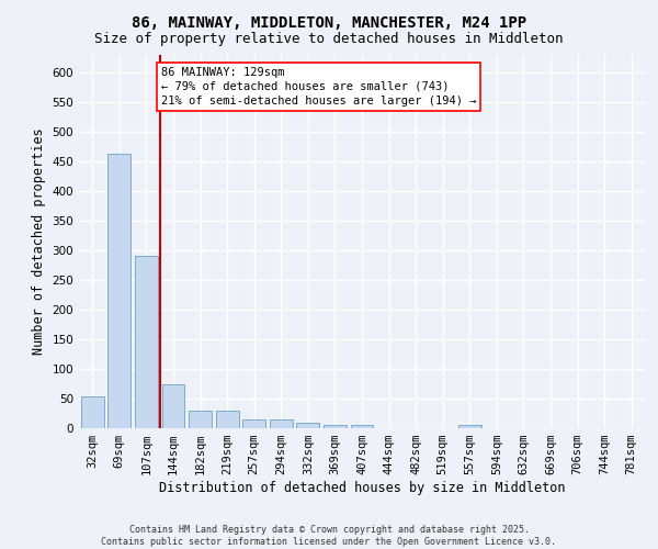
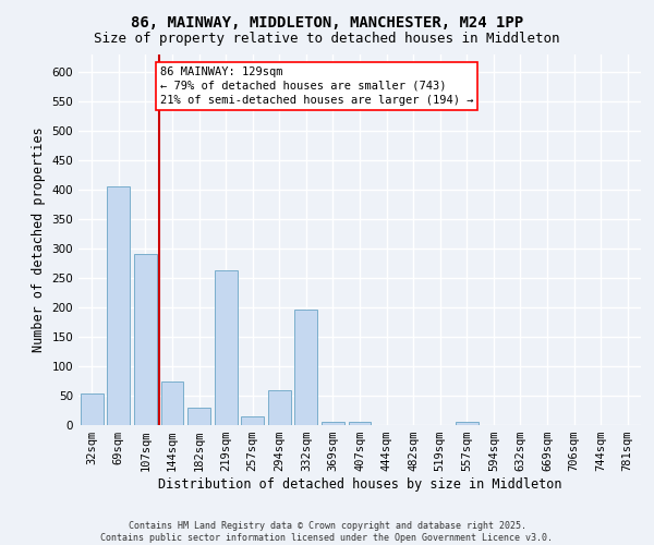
69sqm: 463 -> 406
219sqm: 30 -> 264
294sqm: 14 -> 60
332sqm: 10 -> 196
